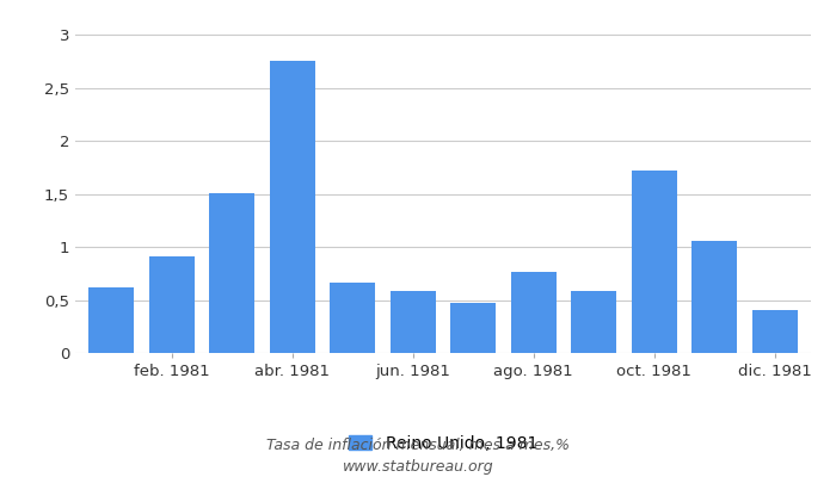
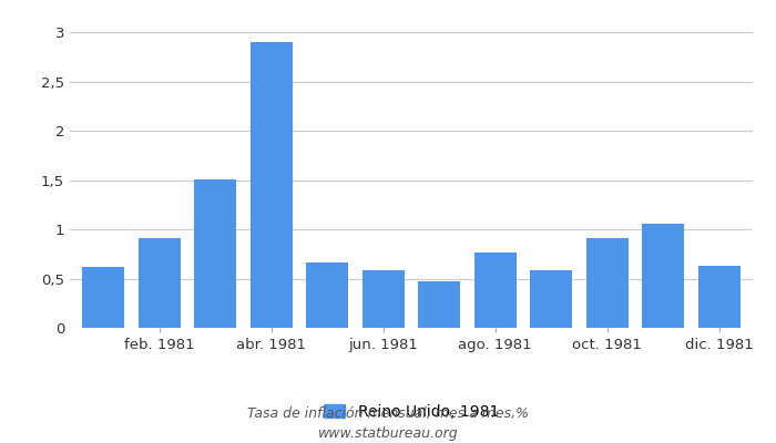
abr. 1981: 2,76 -> 2,90
oct. 1981: 1,72 -> 0,91
dic. 1981: 0,40 -> 0,63
